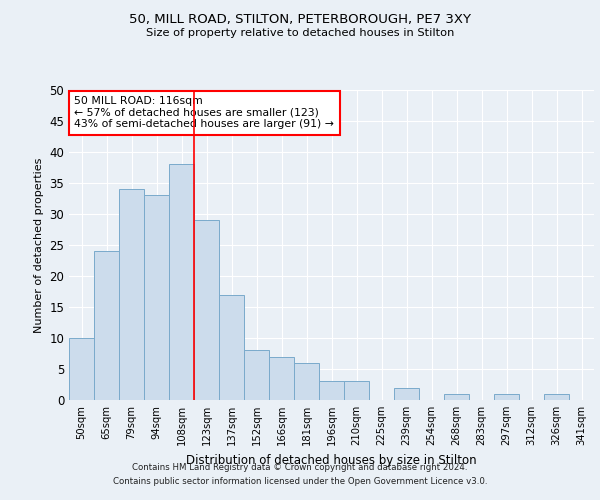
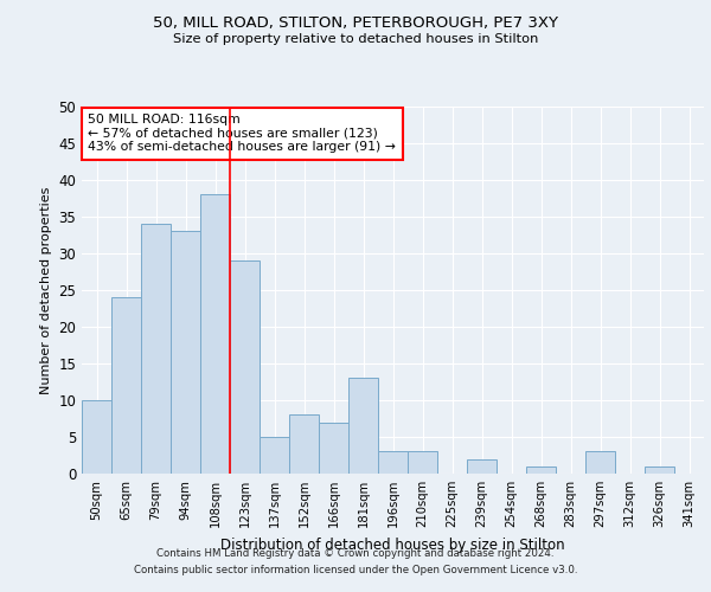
137sqm: 17 -> 5
181sqm: 6 -> 13
297sqm: 1 -> 3
